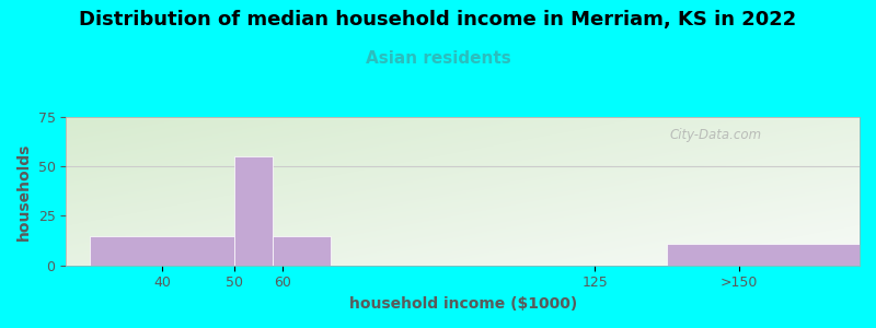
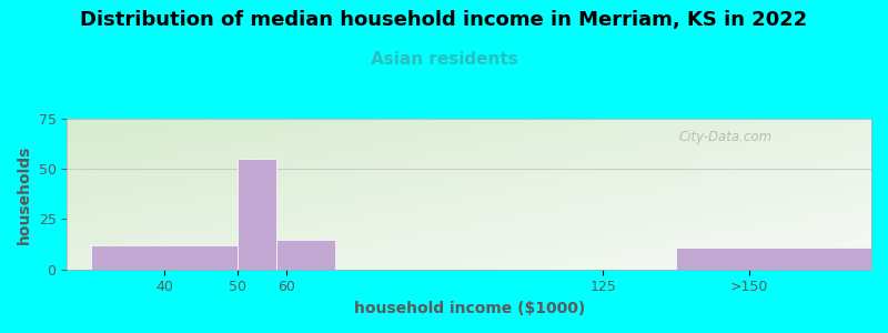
40: 15 -> 12
